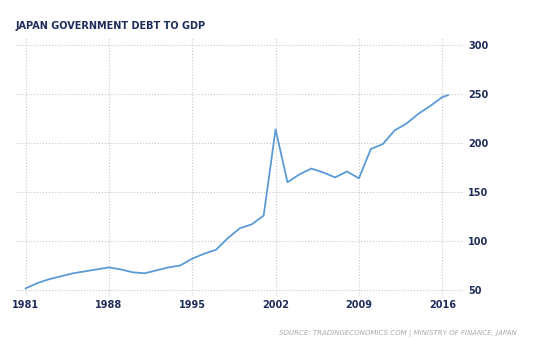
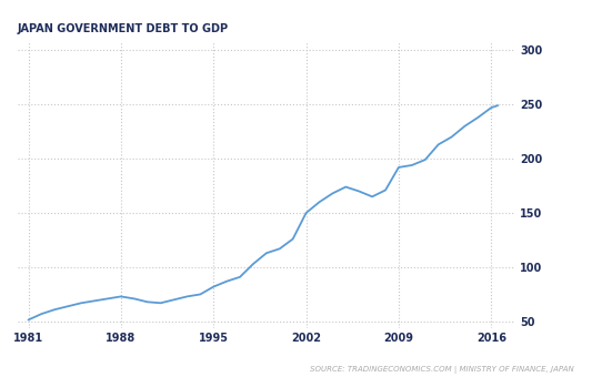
2002: 214 -> 150
2009: 164 -> 192
